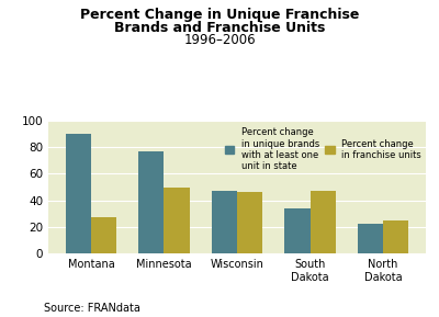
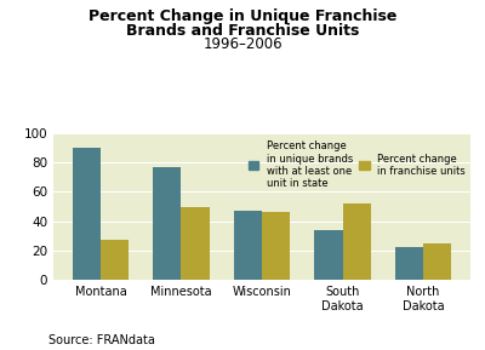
Percent change in franchise units/South Dakota: 47 -> 52
